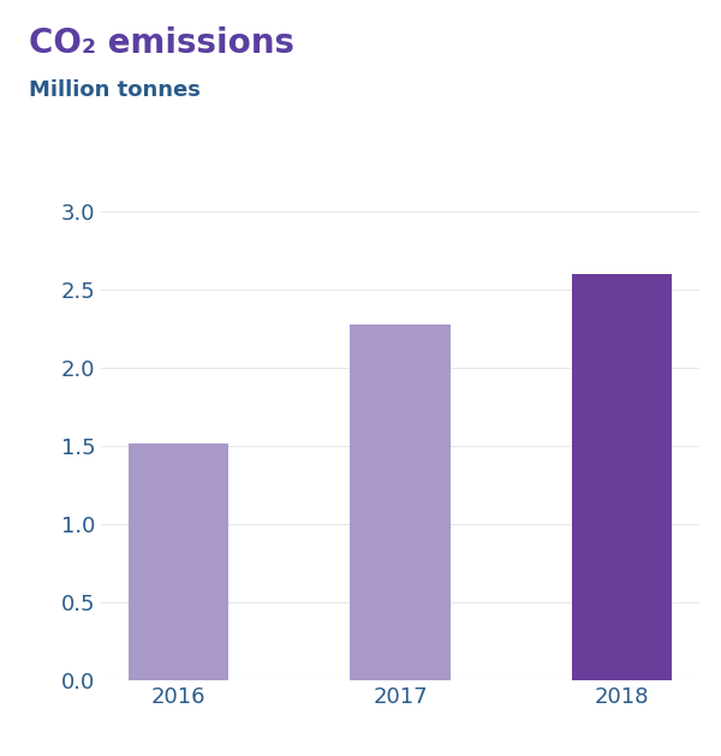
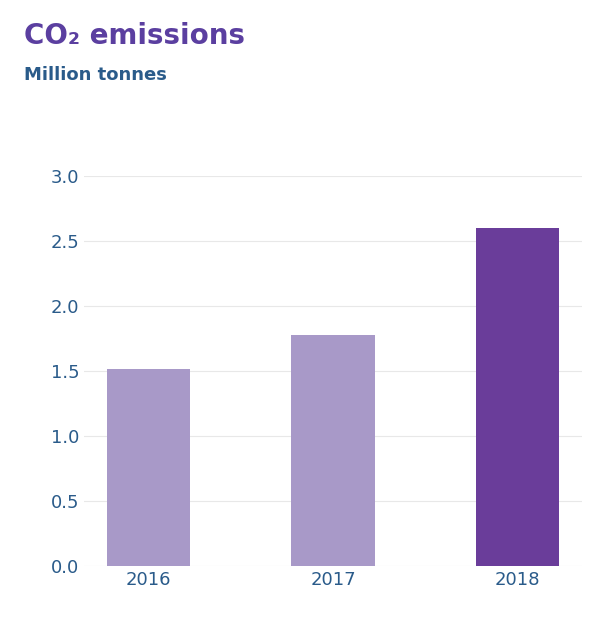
2017: 2.28 -> 1.78
